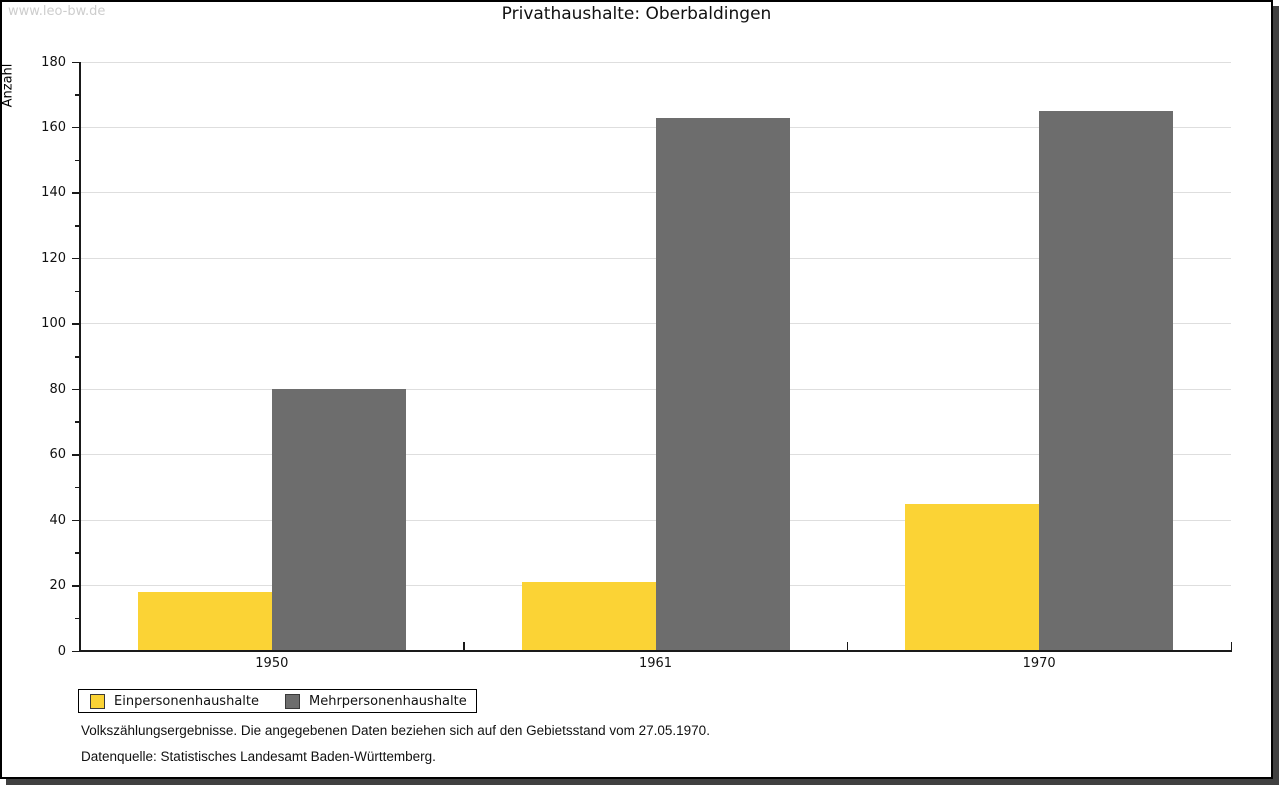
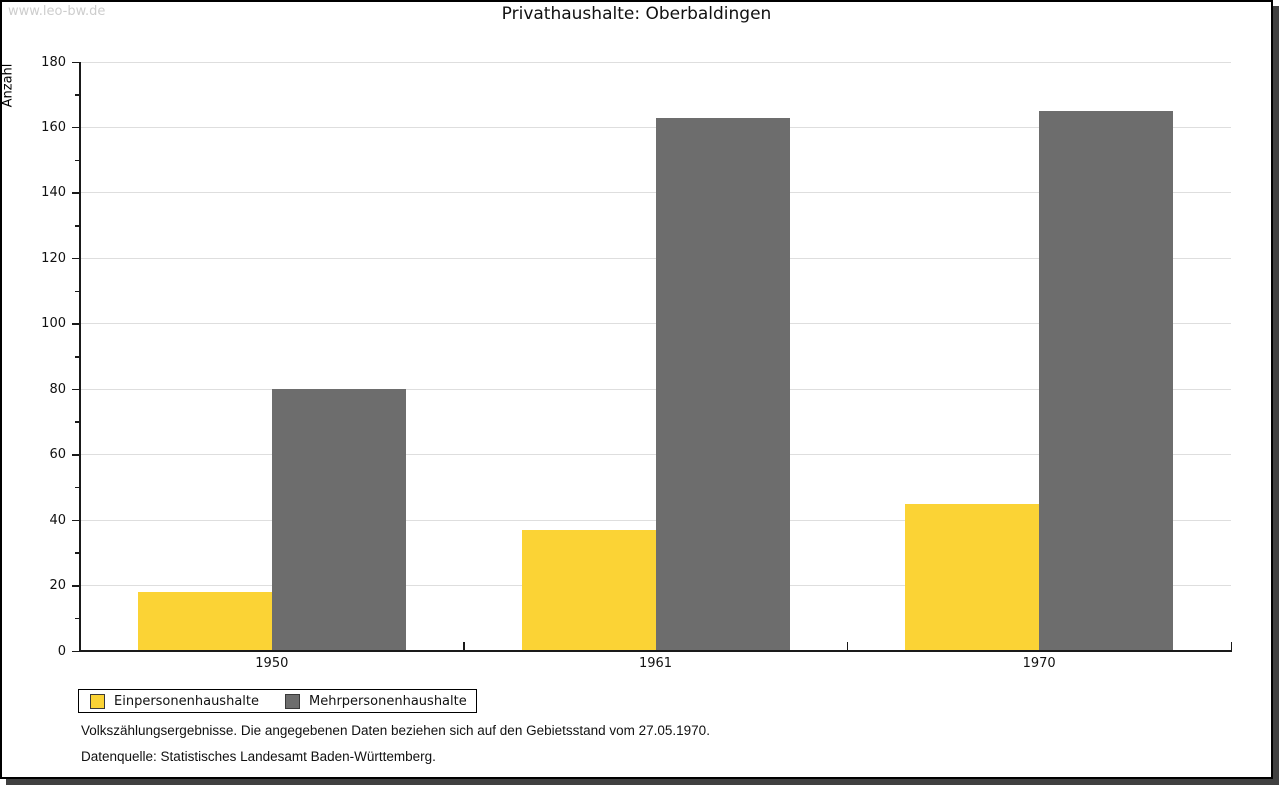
Einpersonenhaushalte/1961: 21 -> 37
